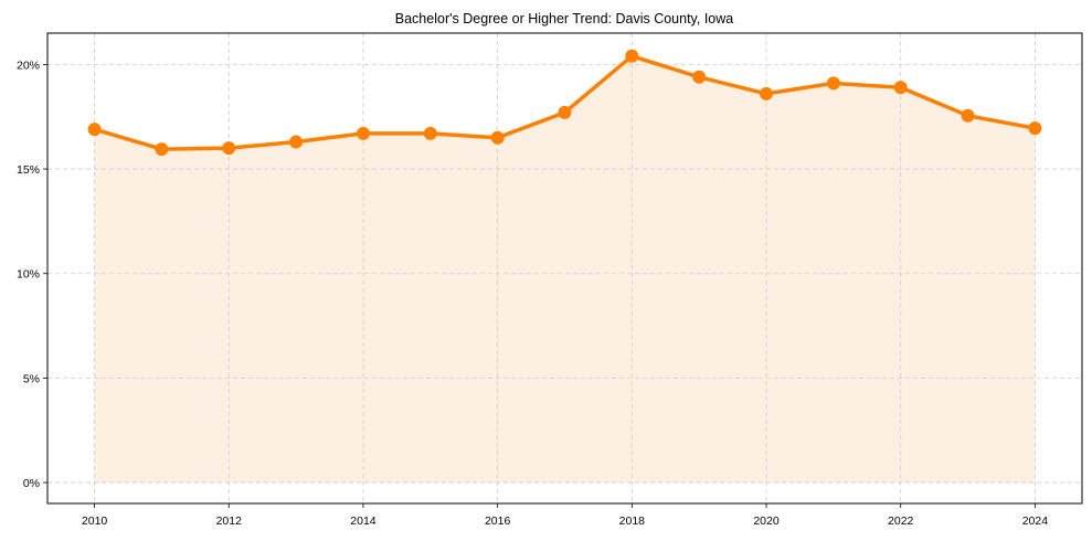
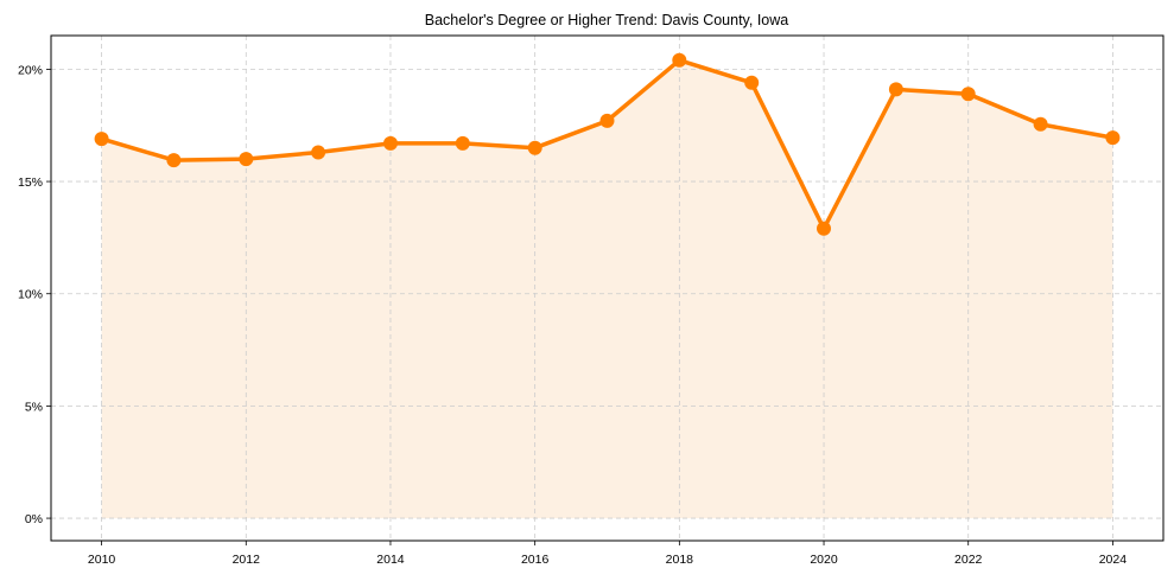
2020: 18.6% -> 12.9%
